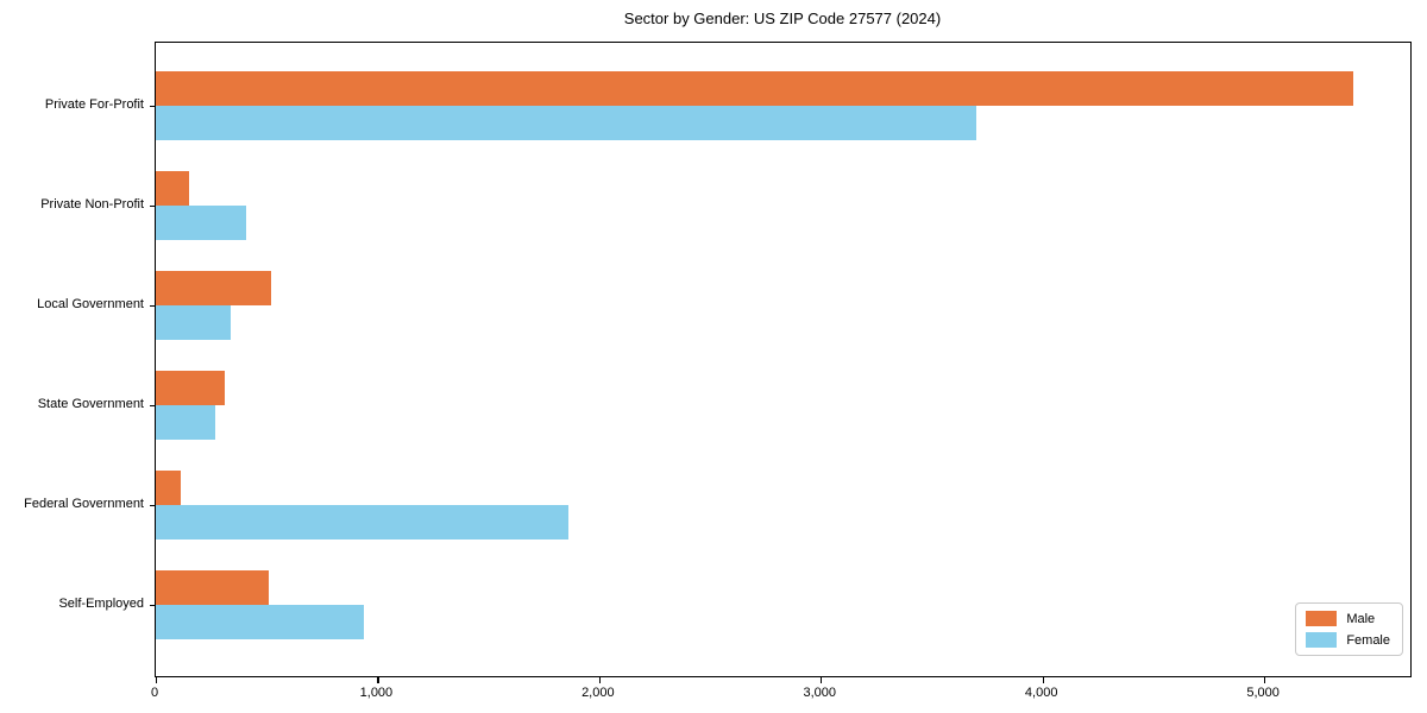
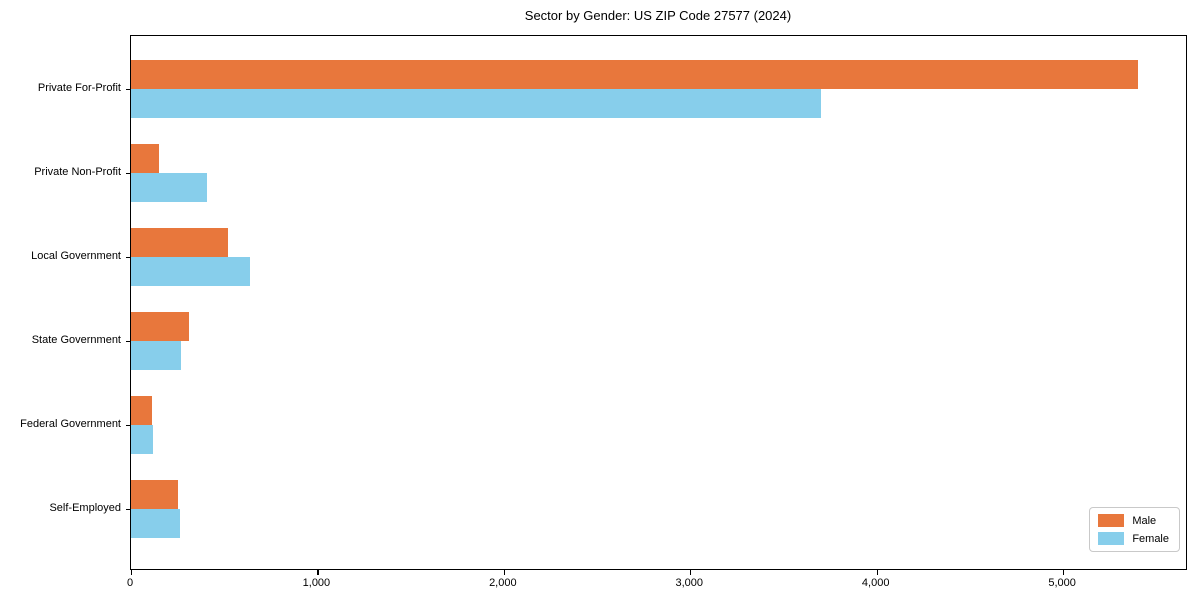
Female/Local Government: 340 -> 640
Female/Federal Government: 1860 -> 120
Male/Self-Employed: 510 -> 250
Female/Self-Employed: 940 -> 260
